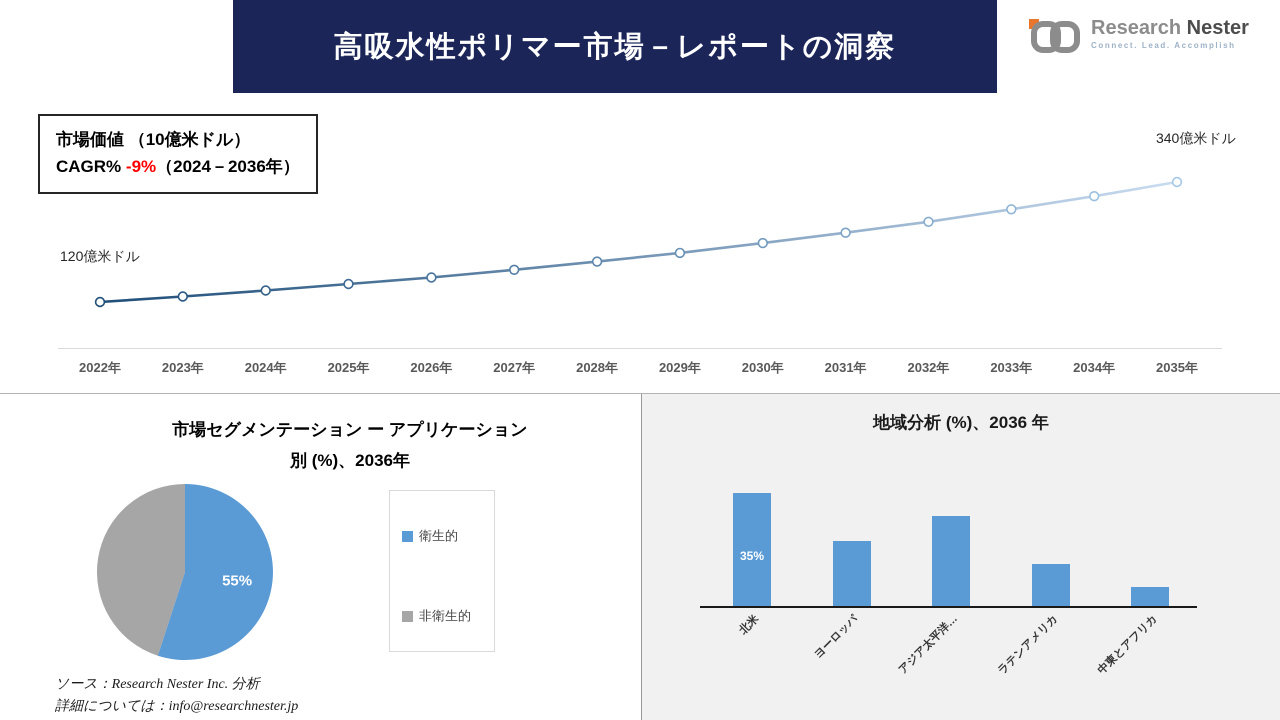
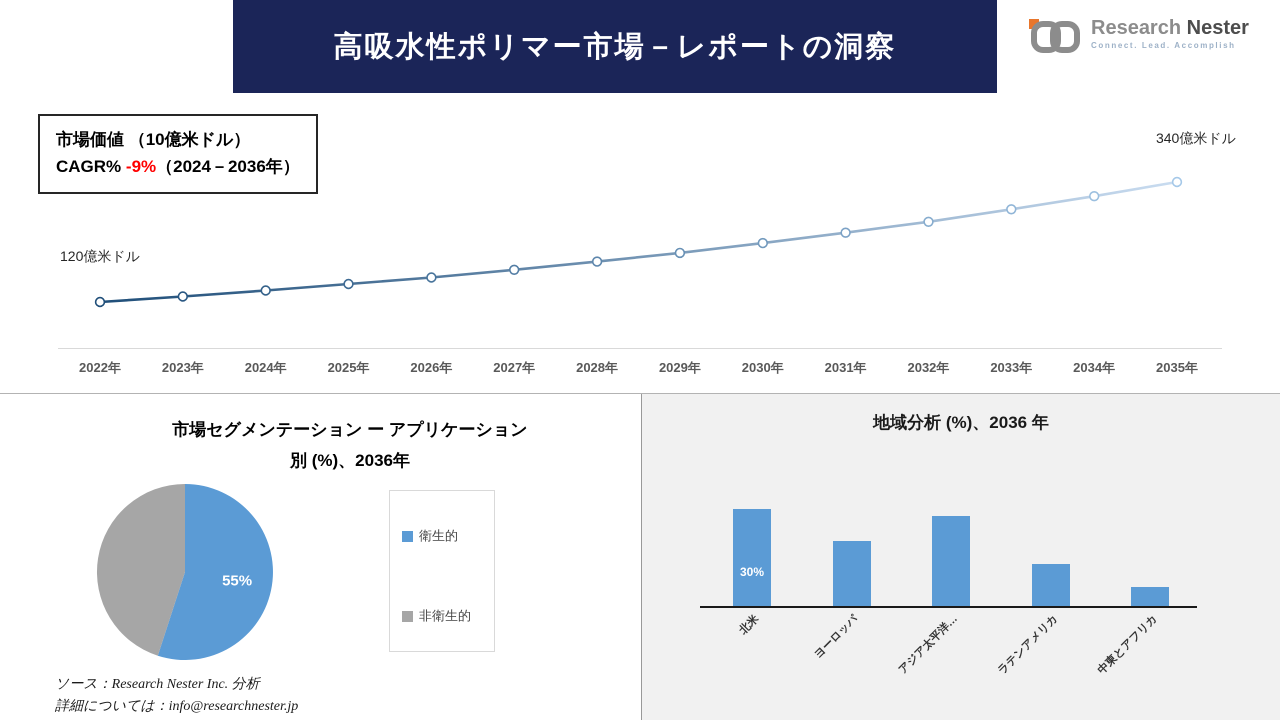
地域分析 (%)、2036 年/北米: 35% -> 30%
